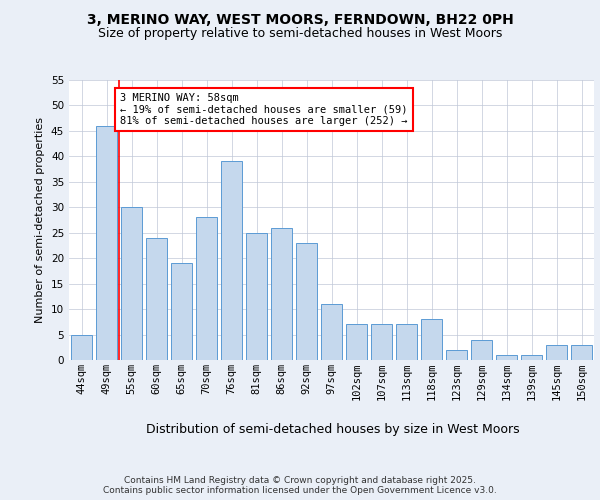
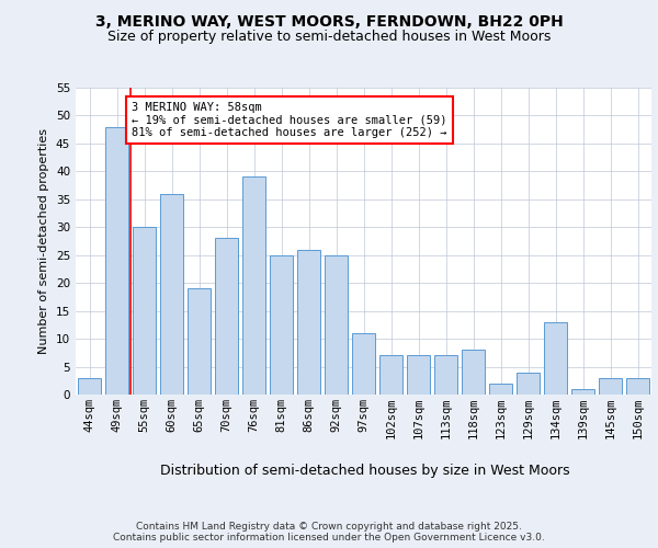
44sqm: 5 -> 3
49sqm: 46 -> 48
60sqm: 24 -> 36
92sqm: 23 -> 25
134sqm: 1 -> 13
